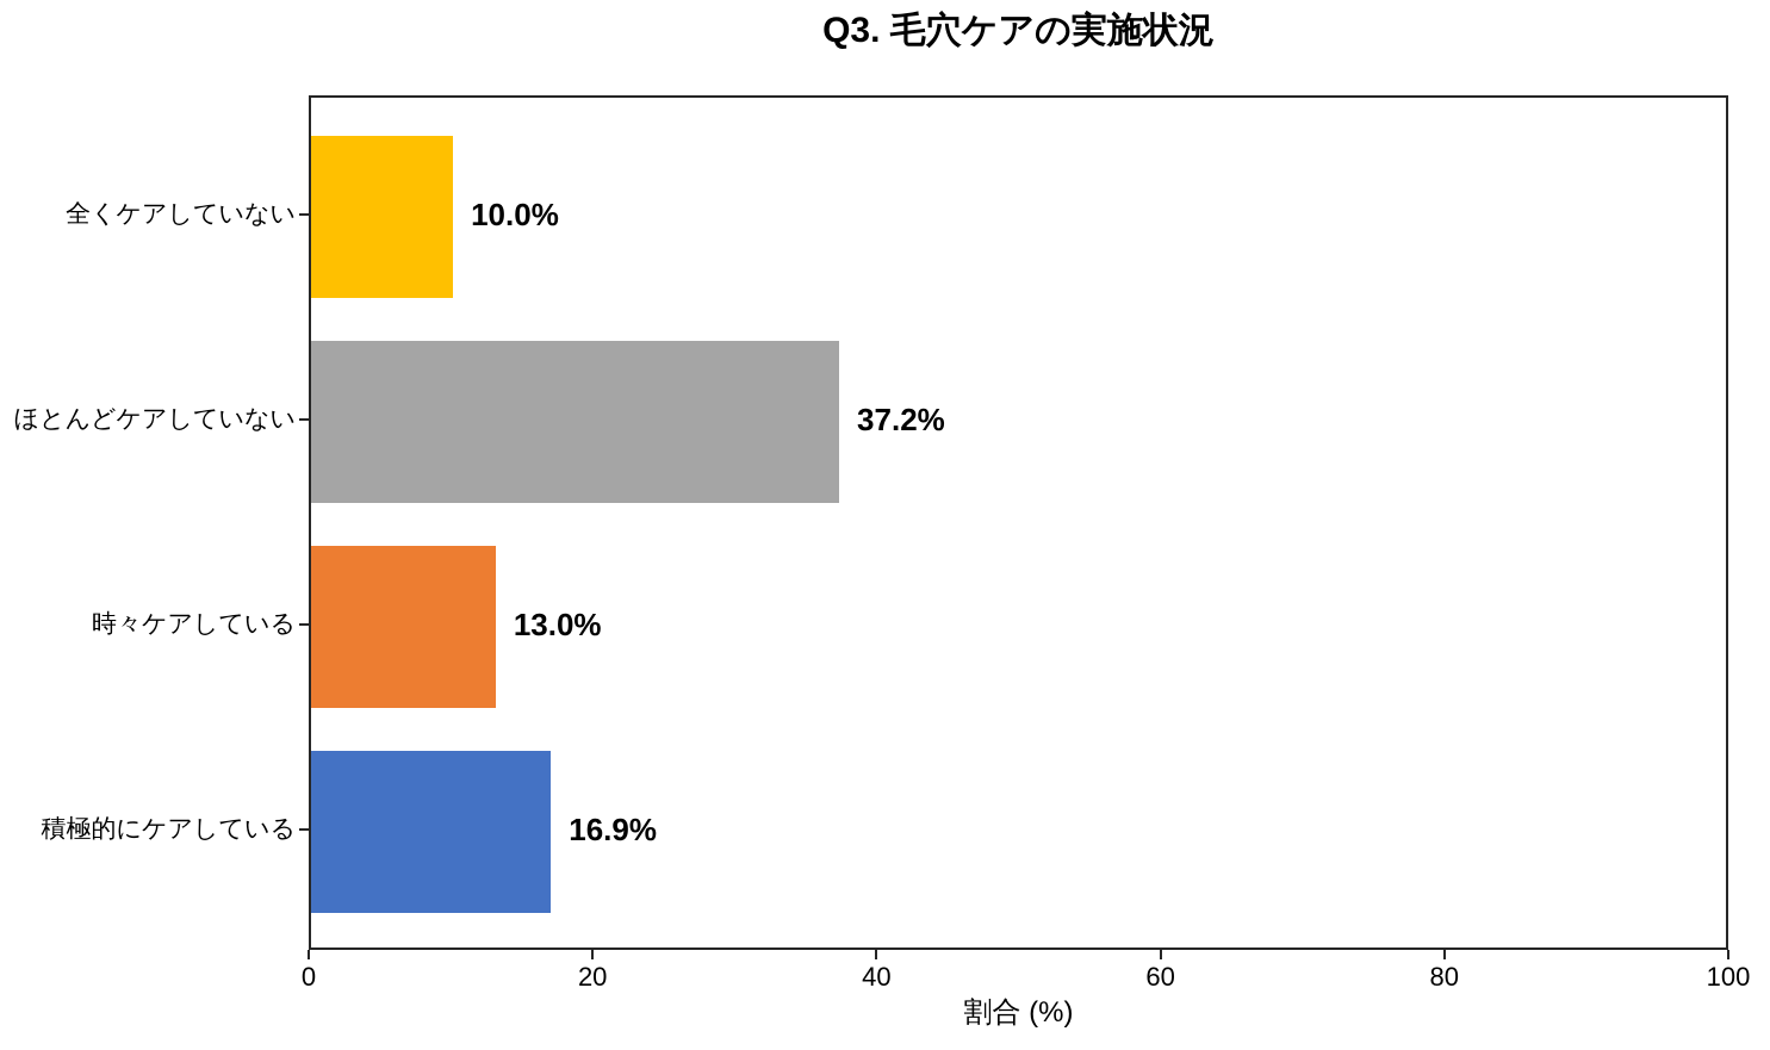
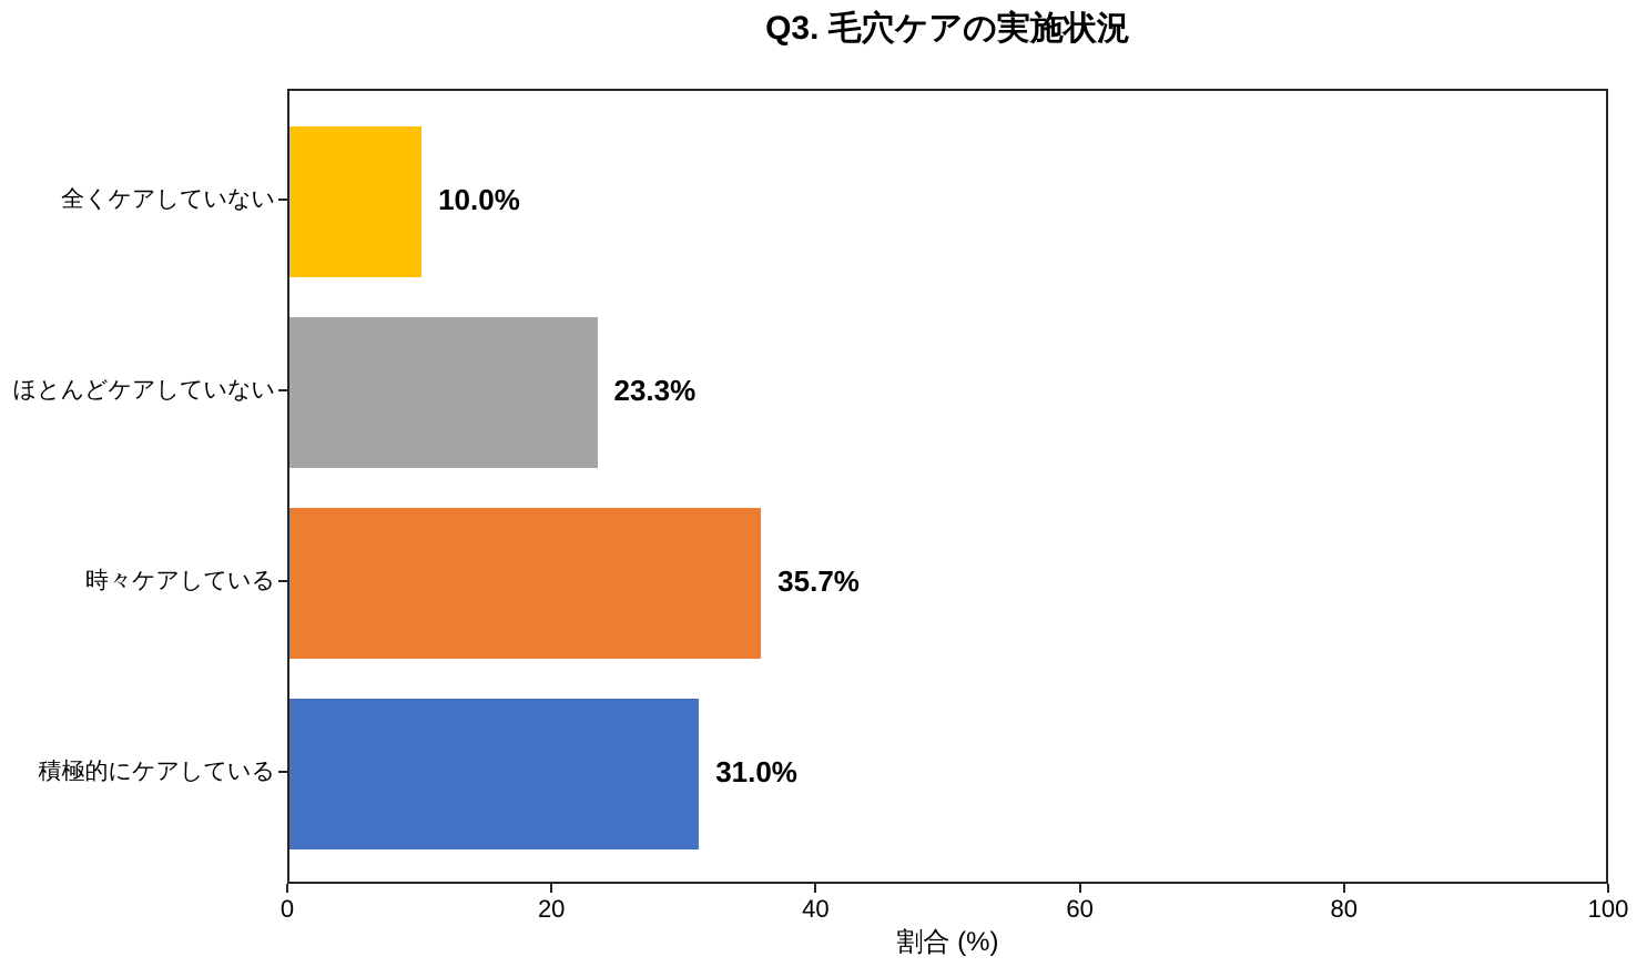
ほとんどケアしていない: 37.2% -> 23.3%
時々ケアしている: 13.0% -> 35.7%
積極的にケアしている: 16.9% -> 31.0%
